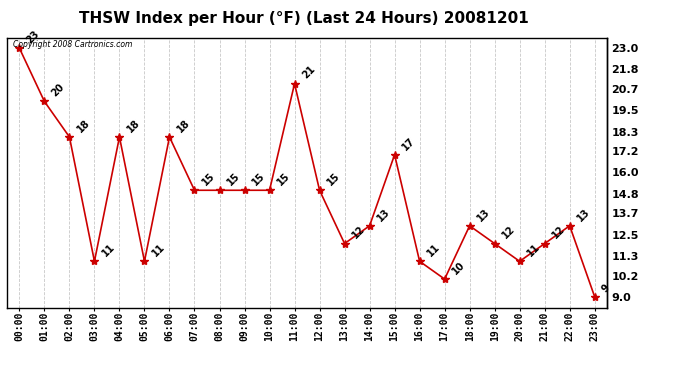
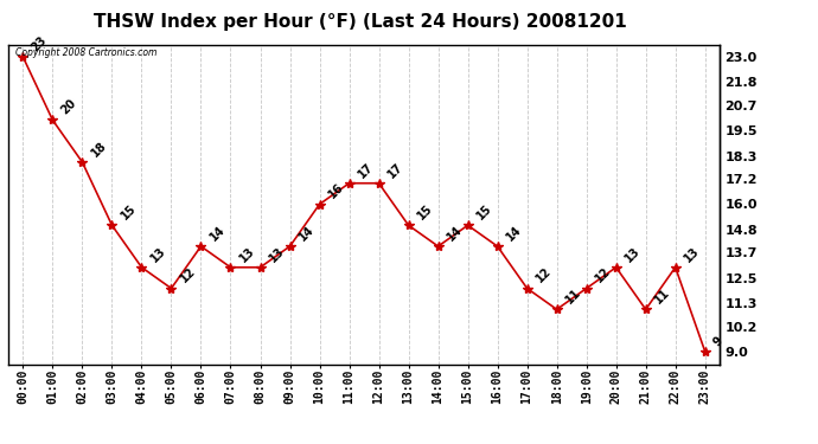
03:00: 11 -> 15
04:00: 18 -> 13
05:00: 11 -> 12
06:00: 18 -> 14
07:00: 15 -> 13
08:00: 15 -> 13
09:00: 15 -> 14
10:00: 15 -> 16
11:00: 21 -> 17
12:00: 15 -> 17
13:00: 12 -> 15
14:00: 13 -> 14
15:00: 17 -> 15
16:00: 11 -> 14
17:00: 10 -> 12
18:00: 13 -> 11
20:00: 11 -> 13
21:00: 12 -> 11
